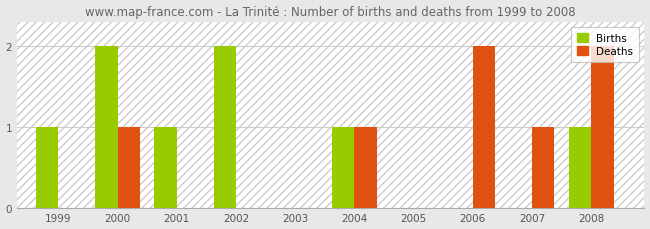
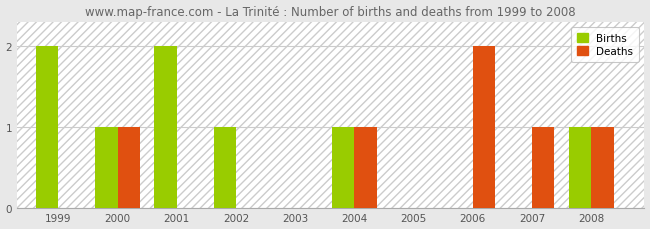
Births/1999: 1 -> 2
Births/2000: 2 -> 1
Births/2001: 1 -> 2
Births/2002: 2 -> 1
Deaths/2008: 2 -> 1
